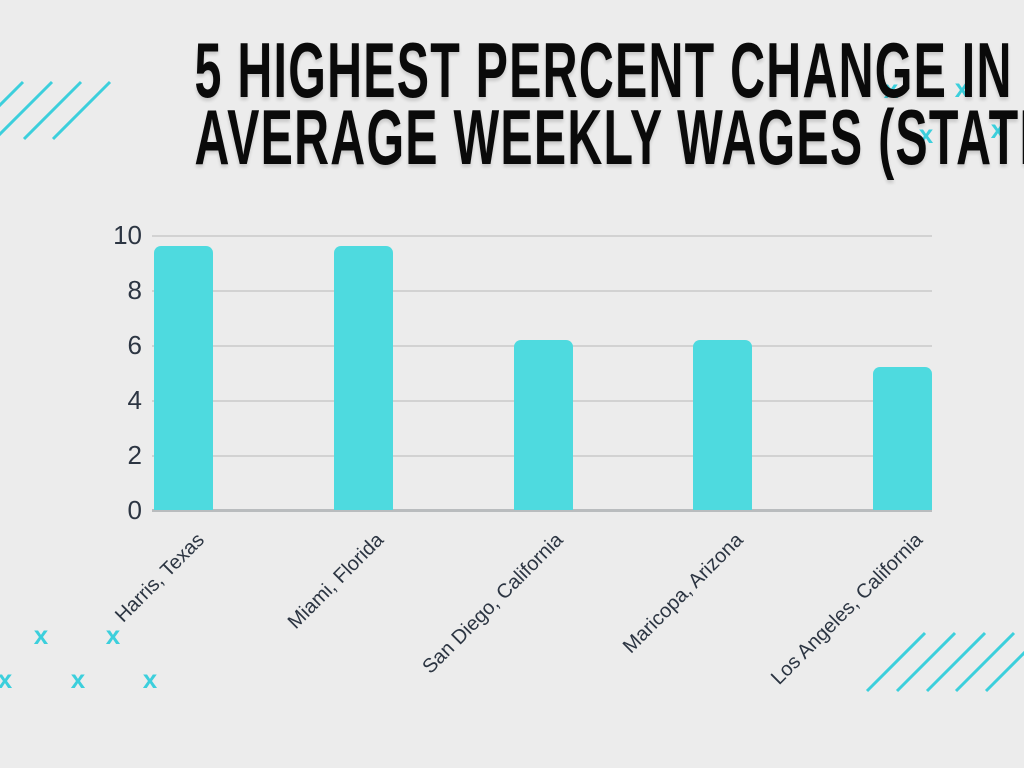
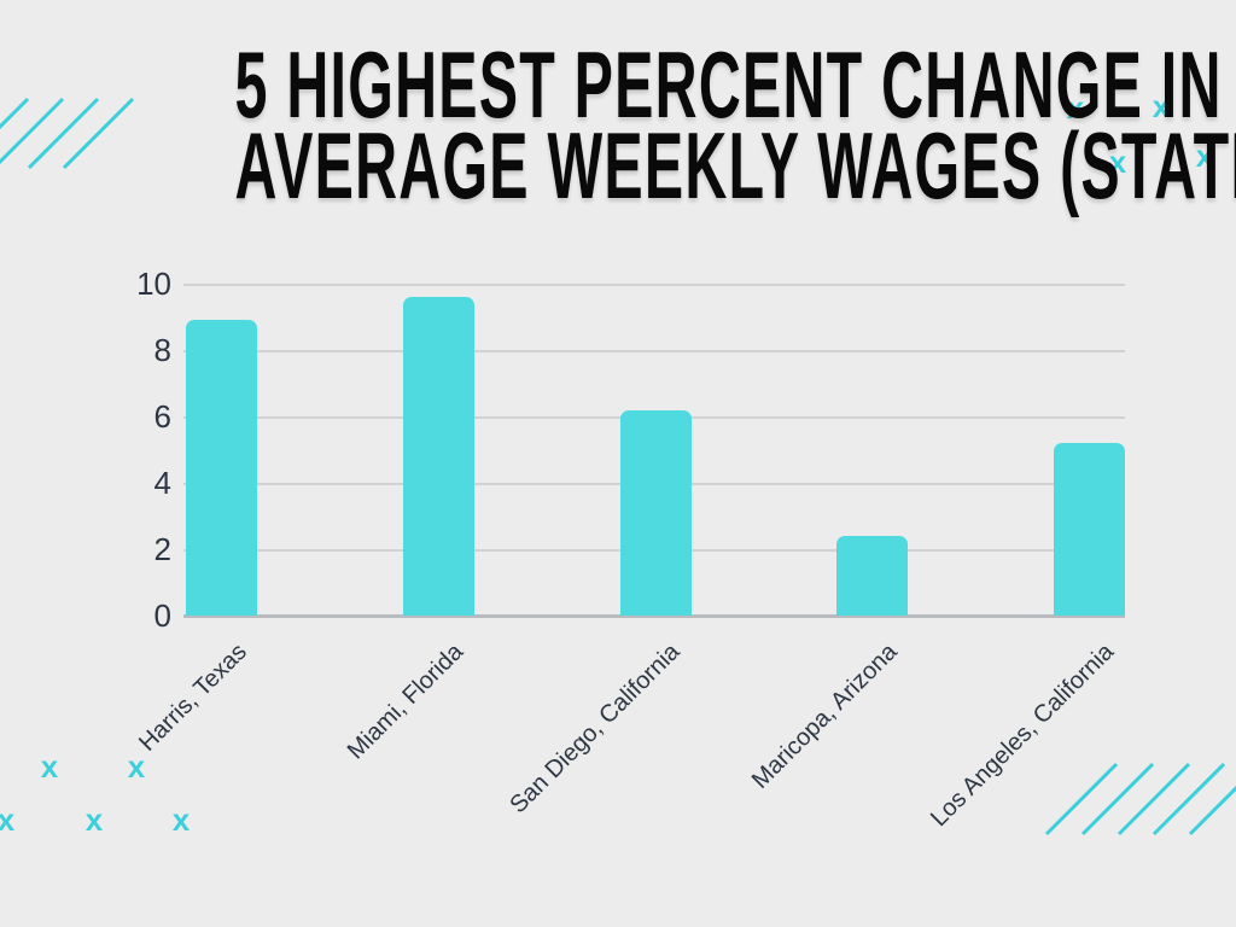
Harris, Texas: 9.6 -> 8.9
Maricopa, Arizona: 6.2 -> 2.4
